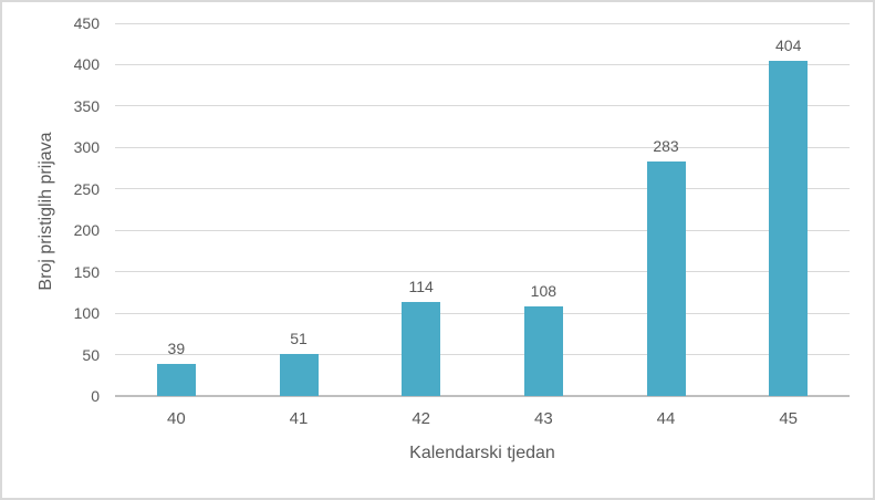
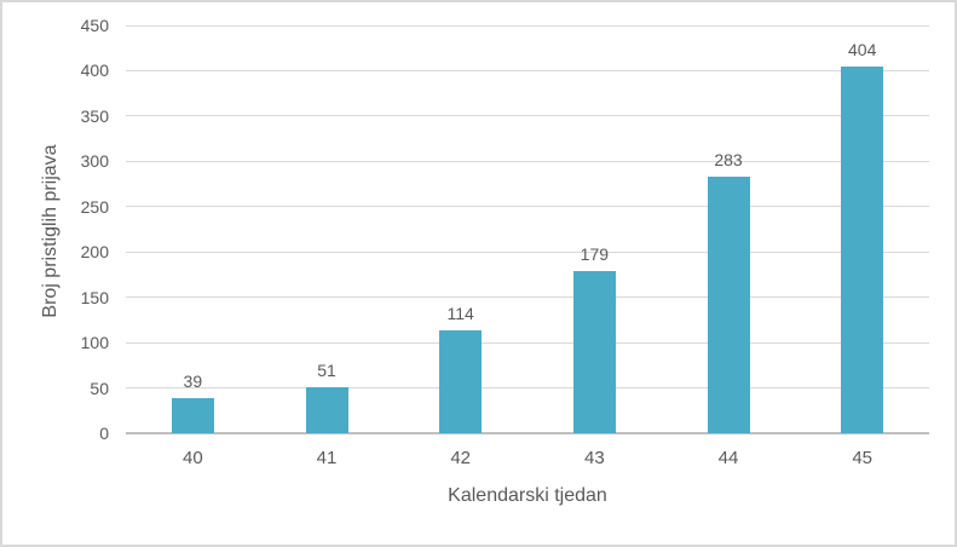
43: 108 -> 179
